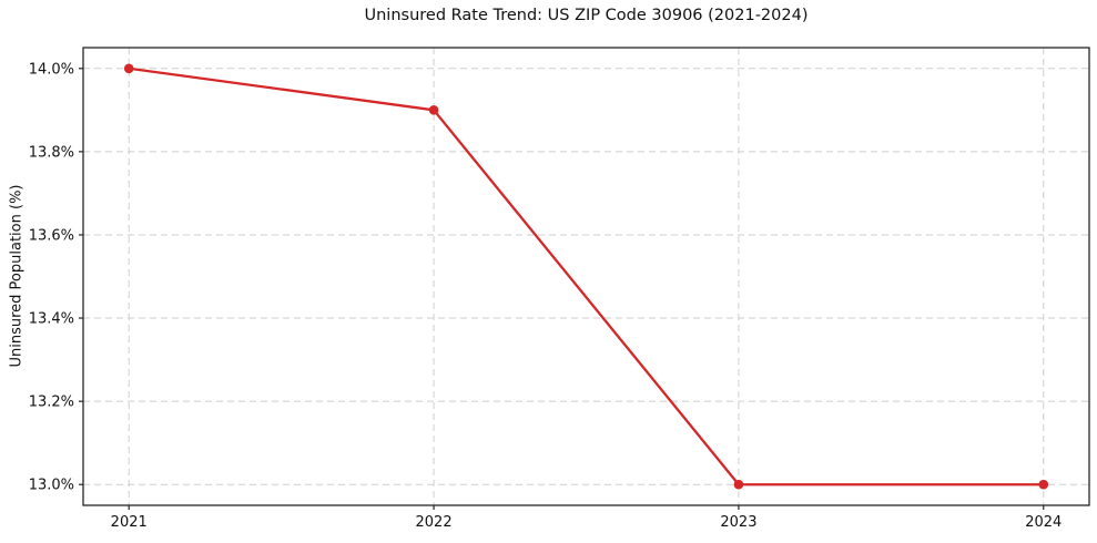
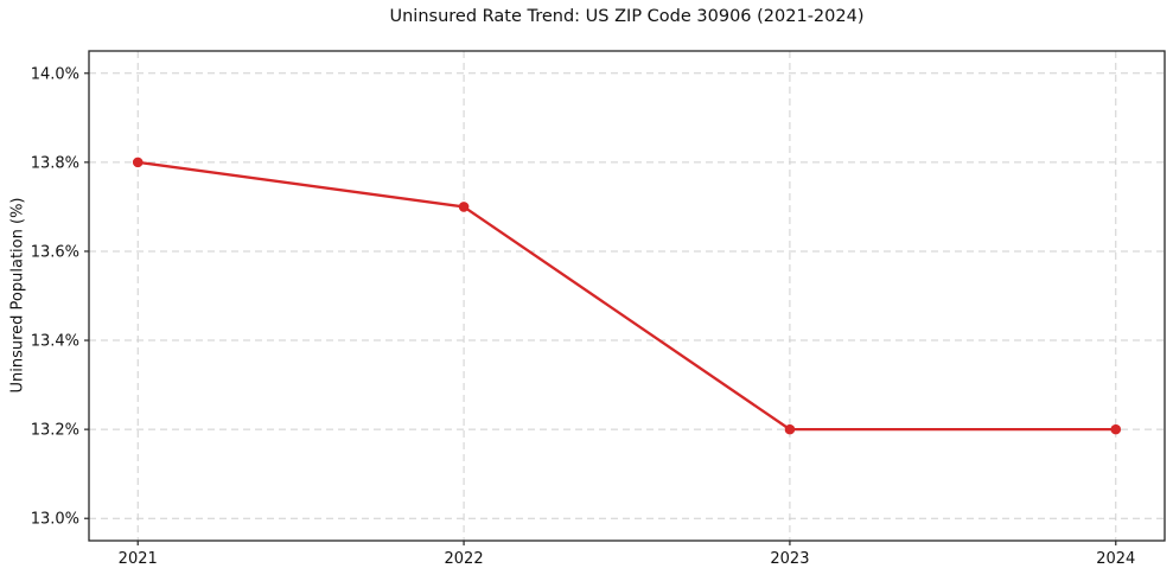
2021: 14.0% -> 13.8%
2022: 13.9% -> 13.7%
2023: 13.0% -> 13.2%
2024: 13.0% -> 13.2%
